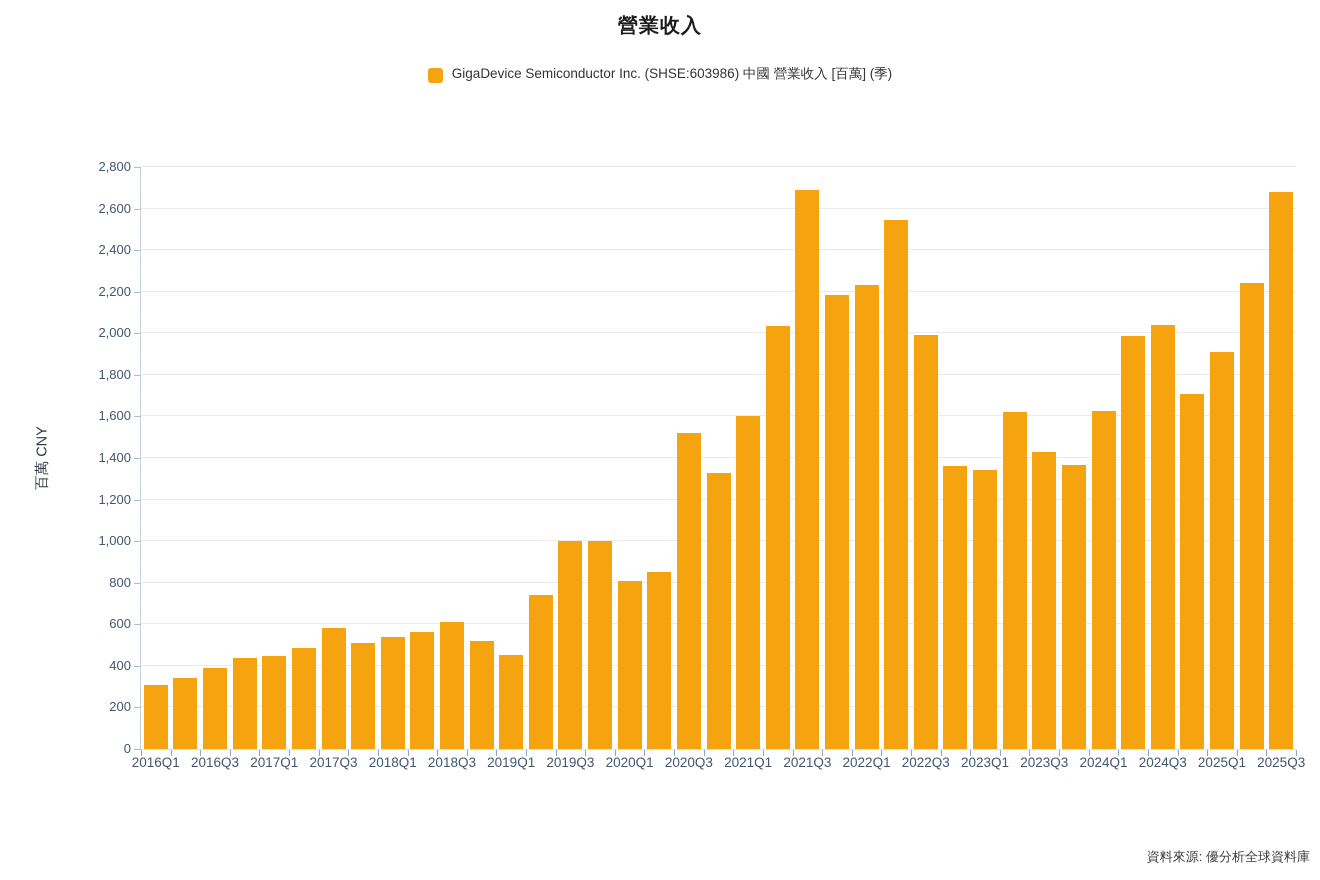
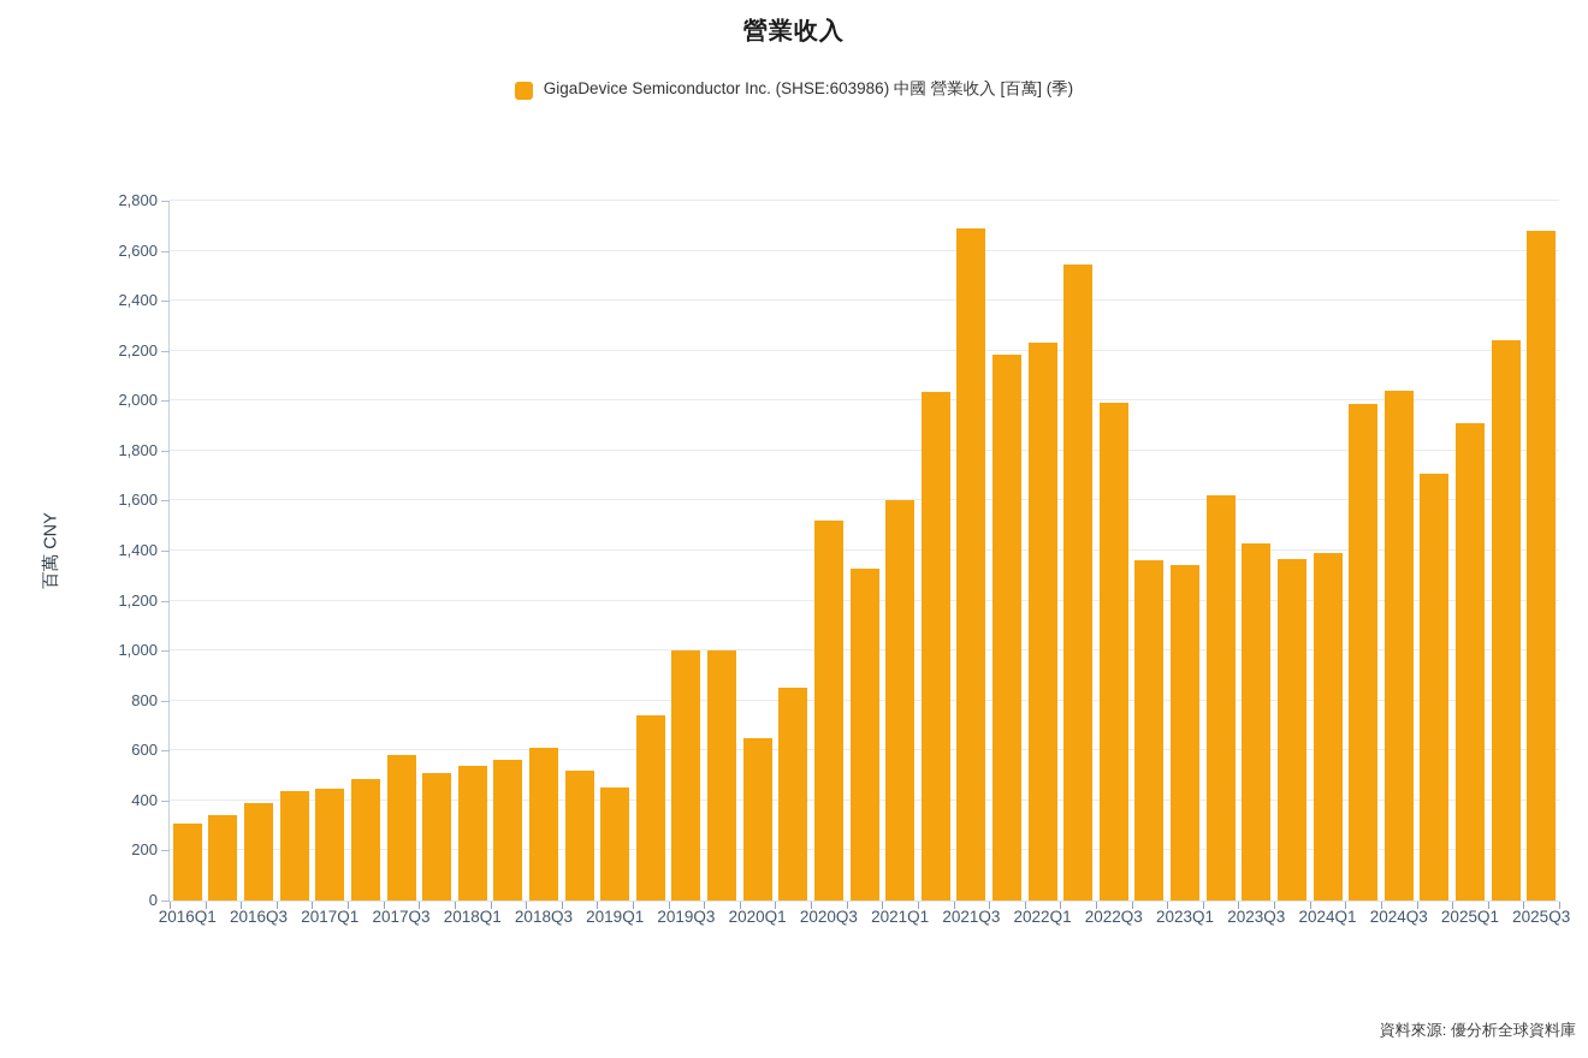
2020Q1: 810 -> 650
2024Q1: 1630 -> 1390
